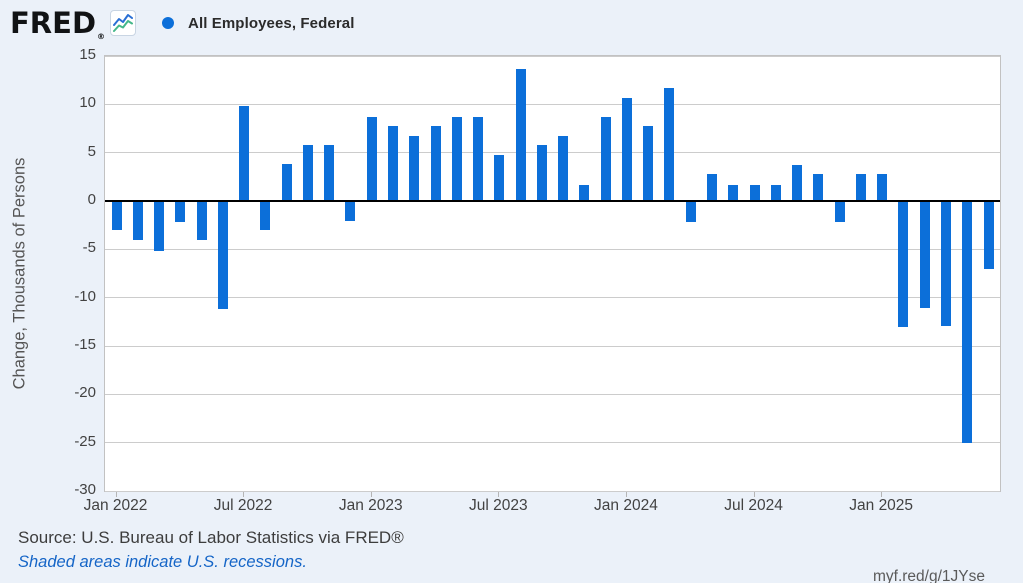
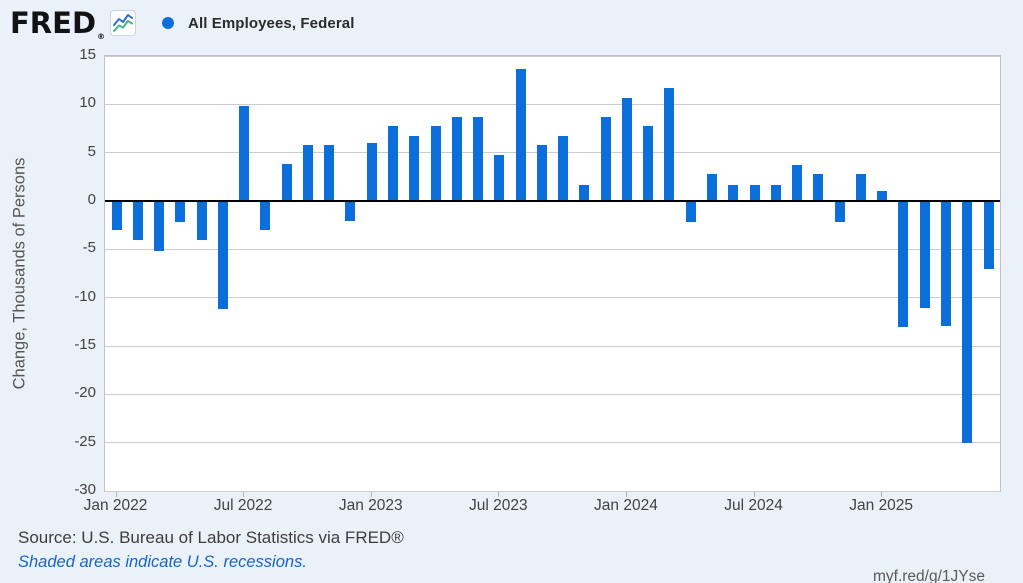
Jan 2023: 9 -> 6
Jan 2025: 3 -> 1
